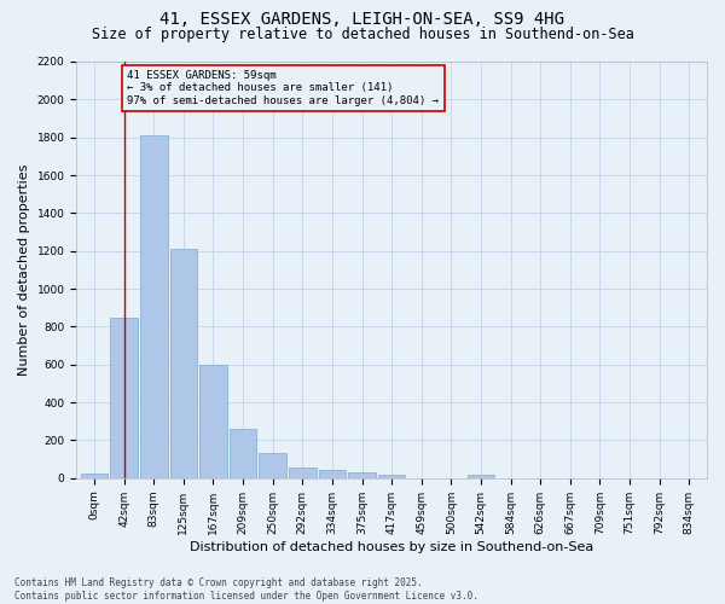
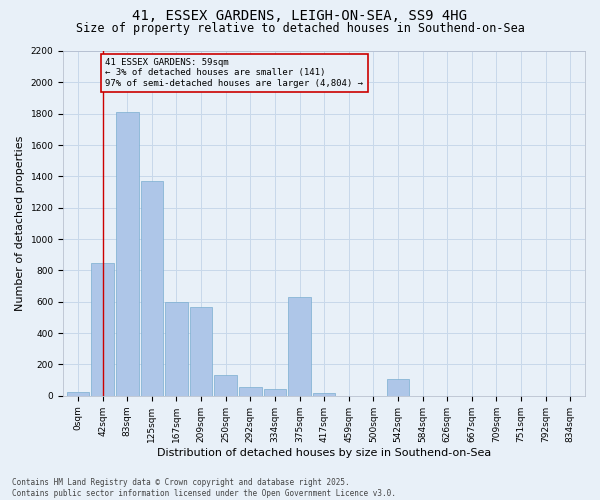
125sqm: 1210 -> 1370
209sqm: 260 -> 570
375sqm: 30 -> 630
542sqm: 20 -> 110
